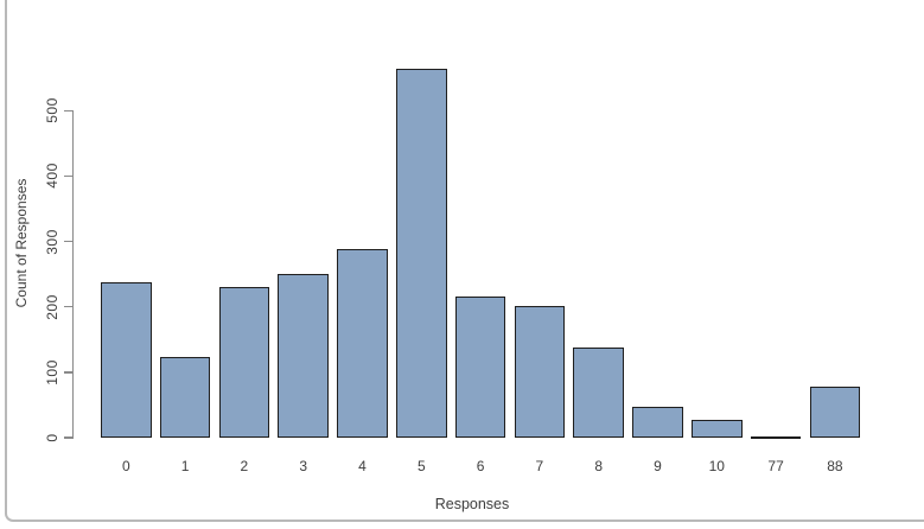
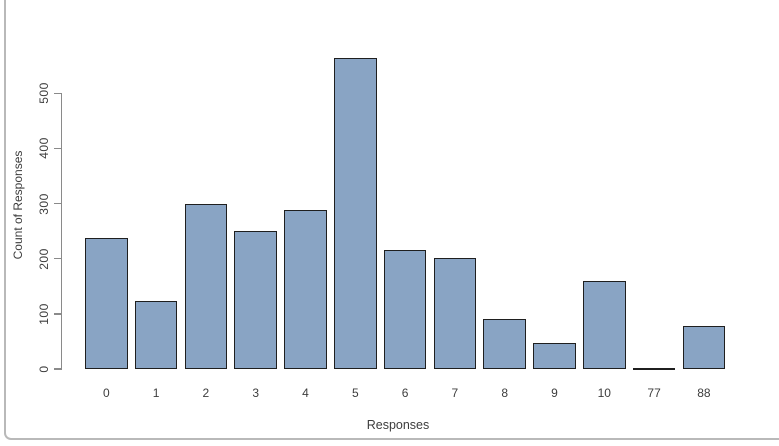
2: 230 -> 300
8: 140 -> 90
10: 30 -> 160
